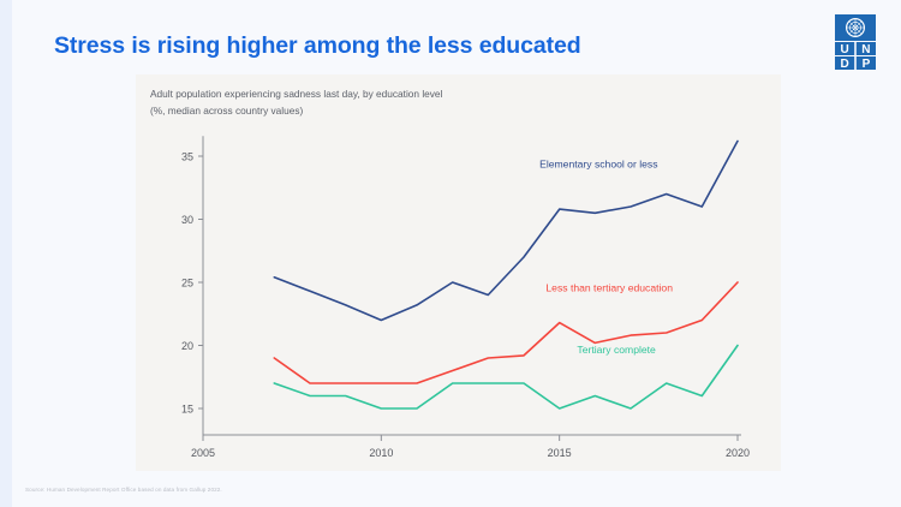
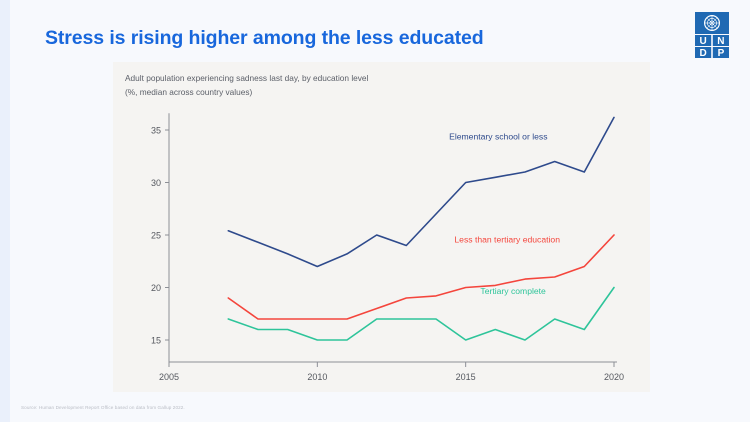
Elementary school or less/2015: 30.8 -> 30.0
Less than tertiary education/2015: 21.8 -> 20.0
